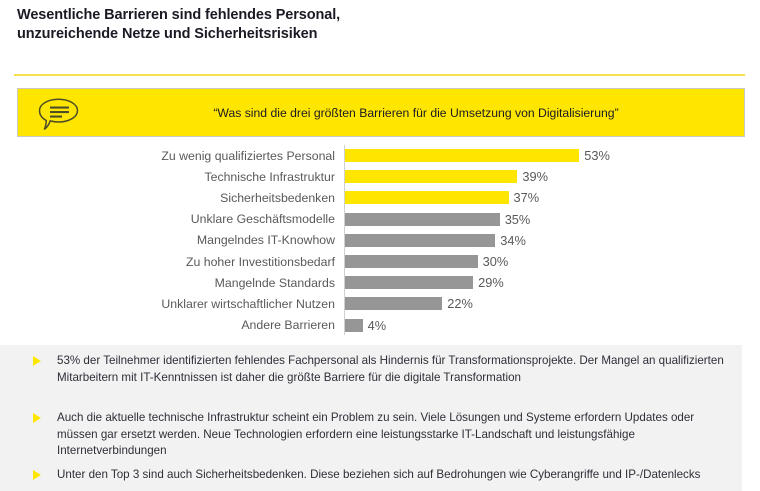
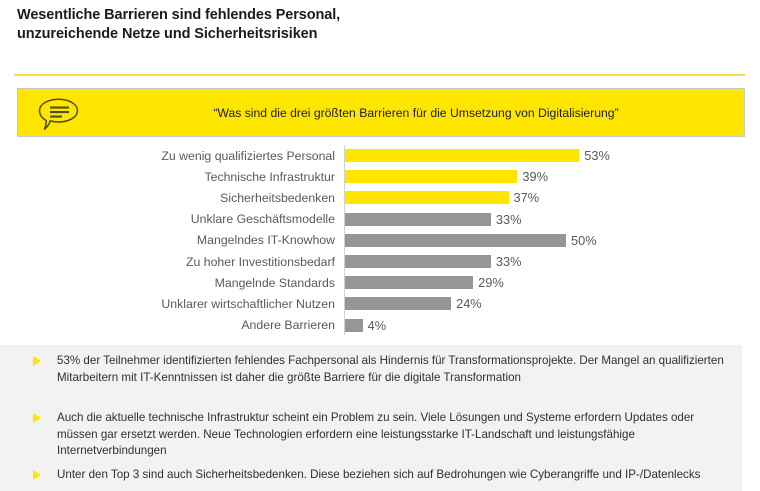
Unklare Geschäftsmodelle: 35% -> 33%
Mangelndes IT-Knowhow: 34% -> 50%
Zu hoher Investitionsbedarf: 30% -> 33%
Unklarer wirtschaftlicher Nutzen: 22% -> 24%
